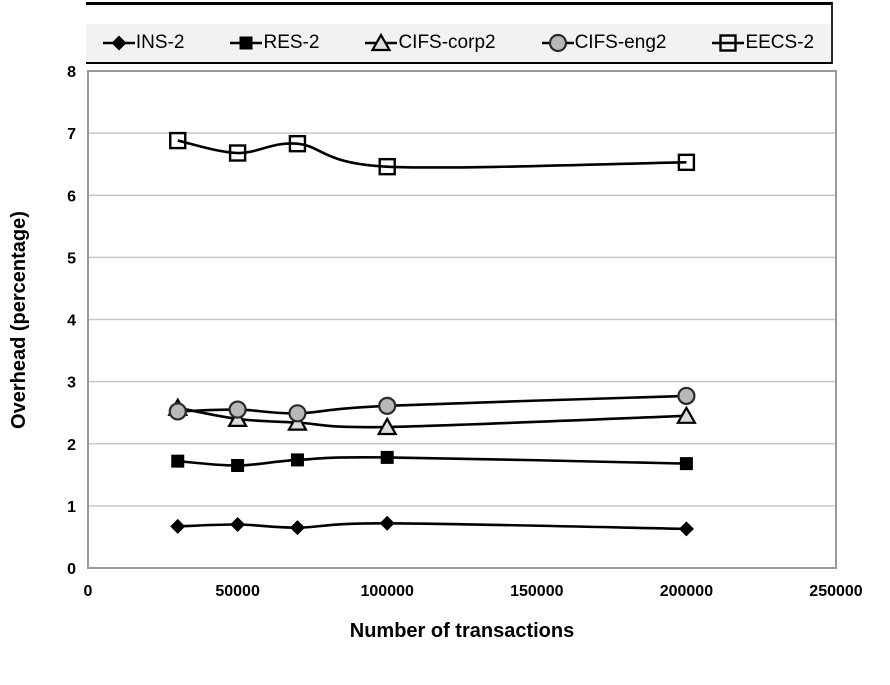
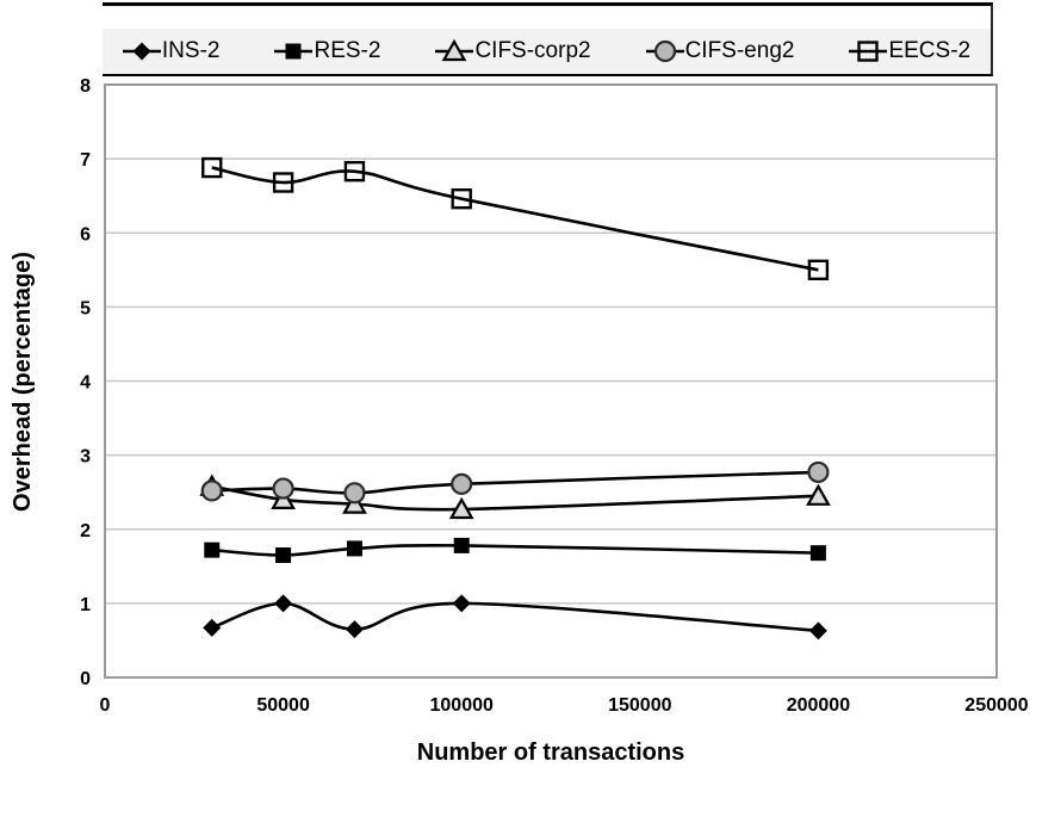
INS-2/50000: 0.7 -> 1.0
INS-2/100000: 0.7 -> 1.0
EECS-2/200000: 6.5 -> 5.5
